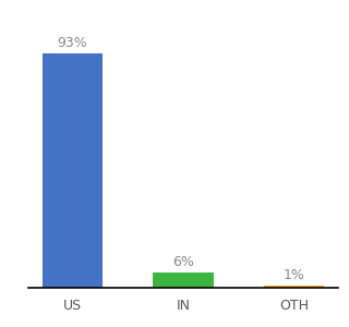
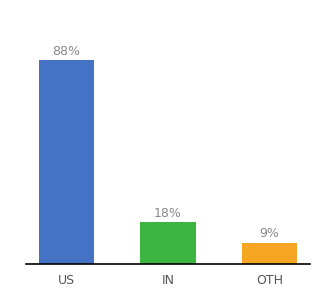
US: 93% -> 88%
IN: 6% -> 18%
OTH: 1% -> 9%
